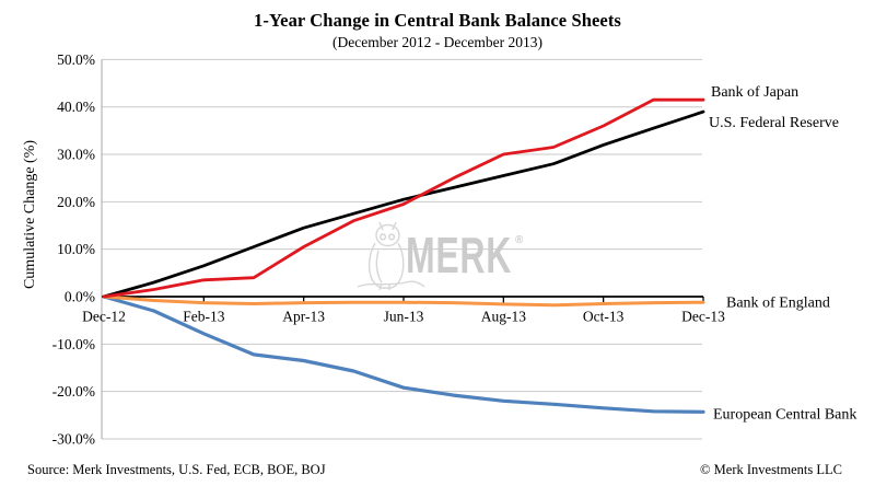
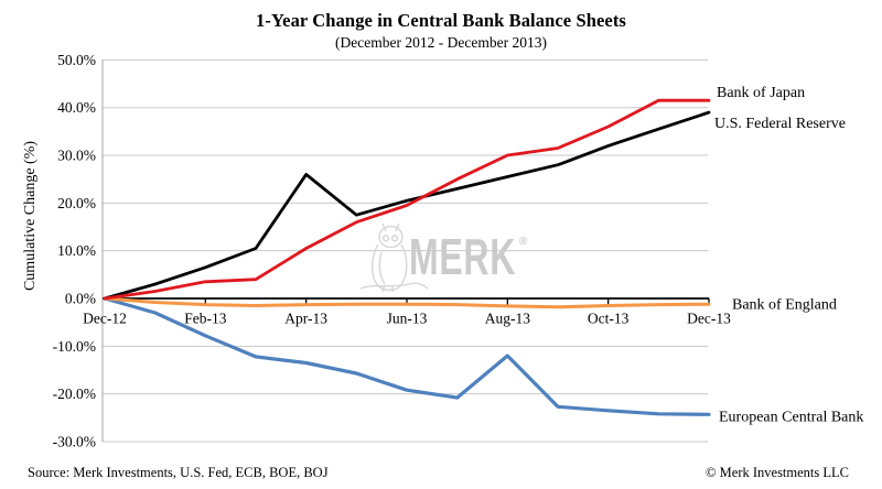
U.S. Federal Reserve/Apr-13: 14% -> 26%
European Central Bank/Aug-13: -22% -> -12%
